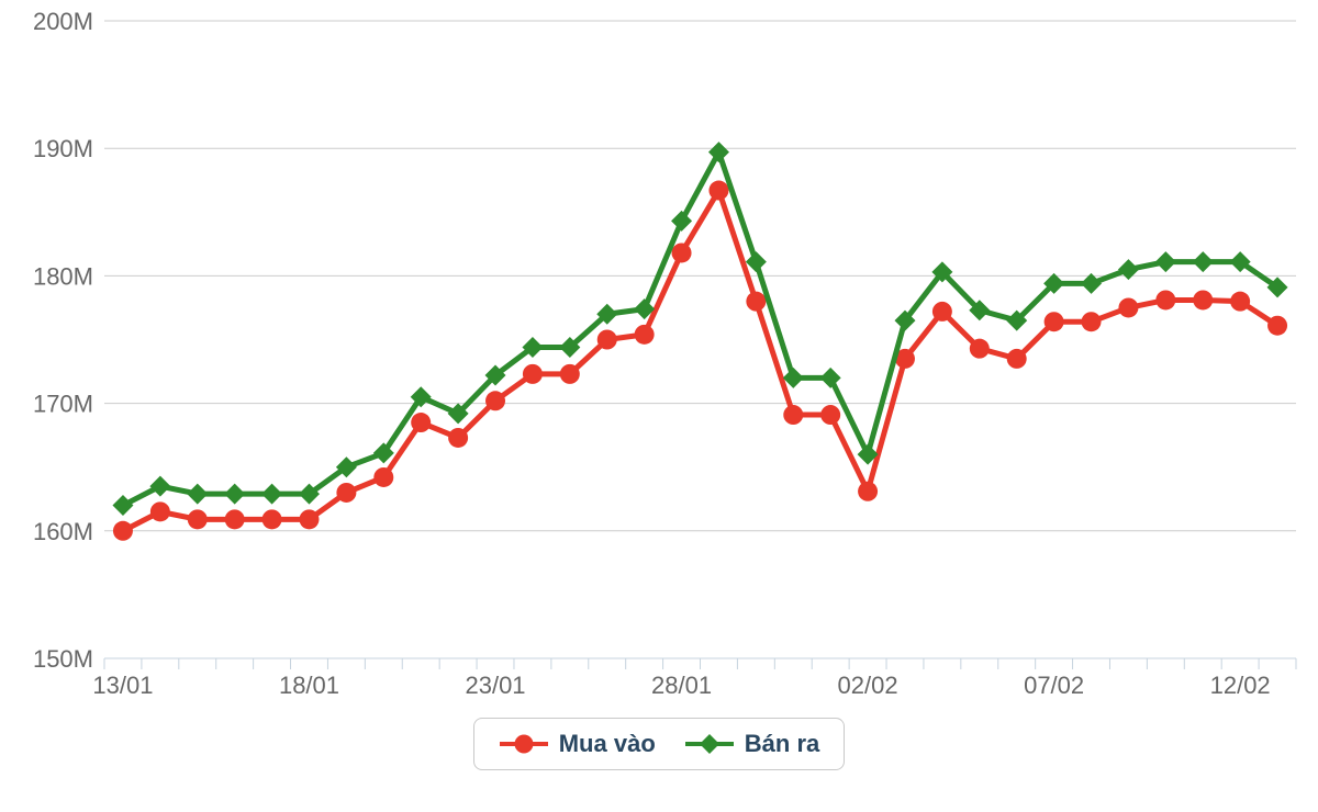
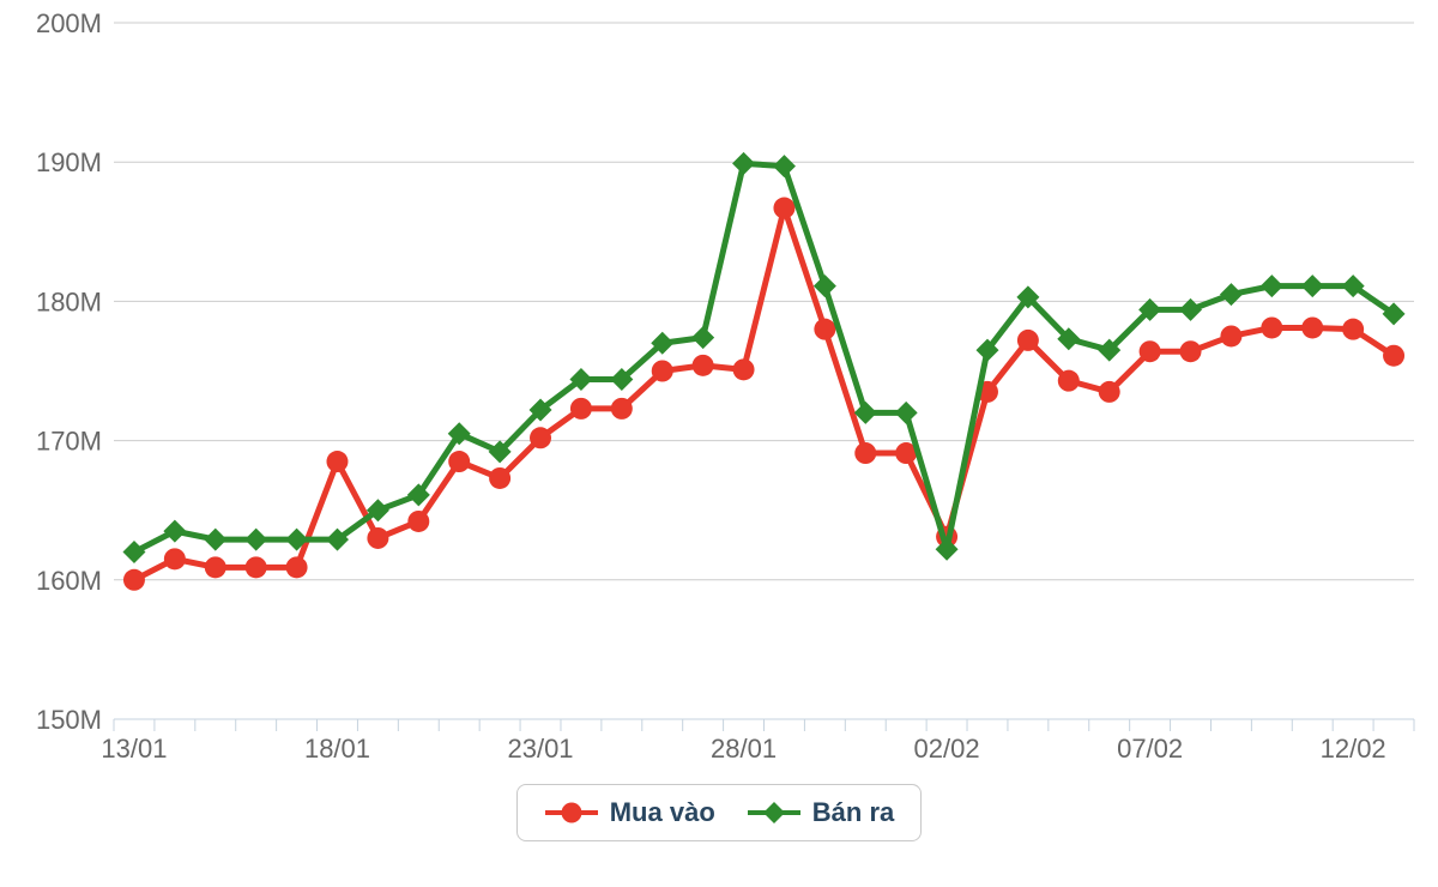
Mua vào/18/01: 160.9M -> 168.5M
Mua vào/28/01: 181.8M -> 175.1M
Bán ra/28/01: 184.3M -> 189.9M
Bán ra/02/02: 166.0M -> 162.2M
